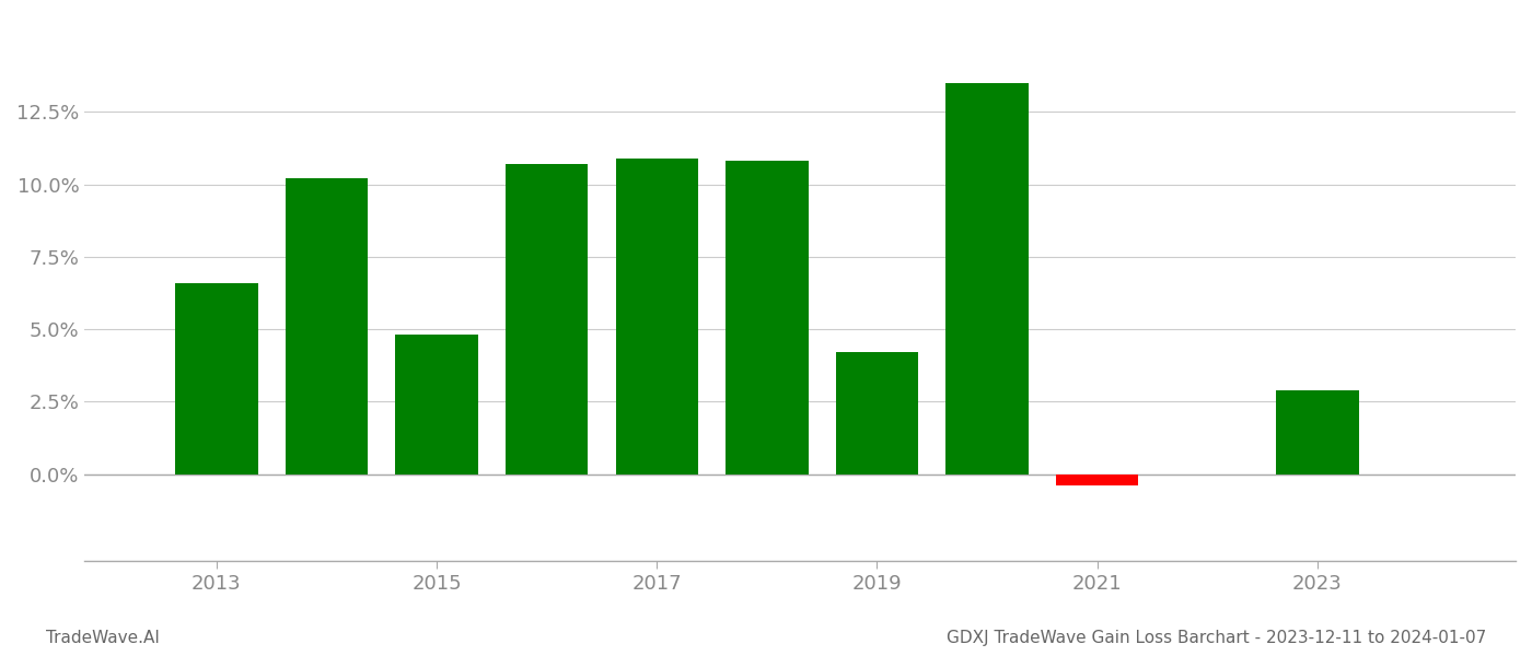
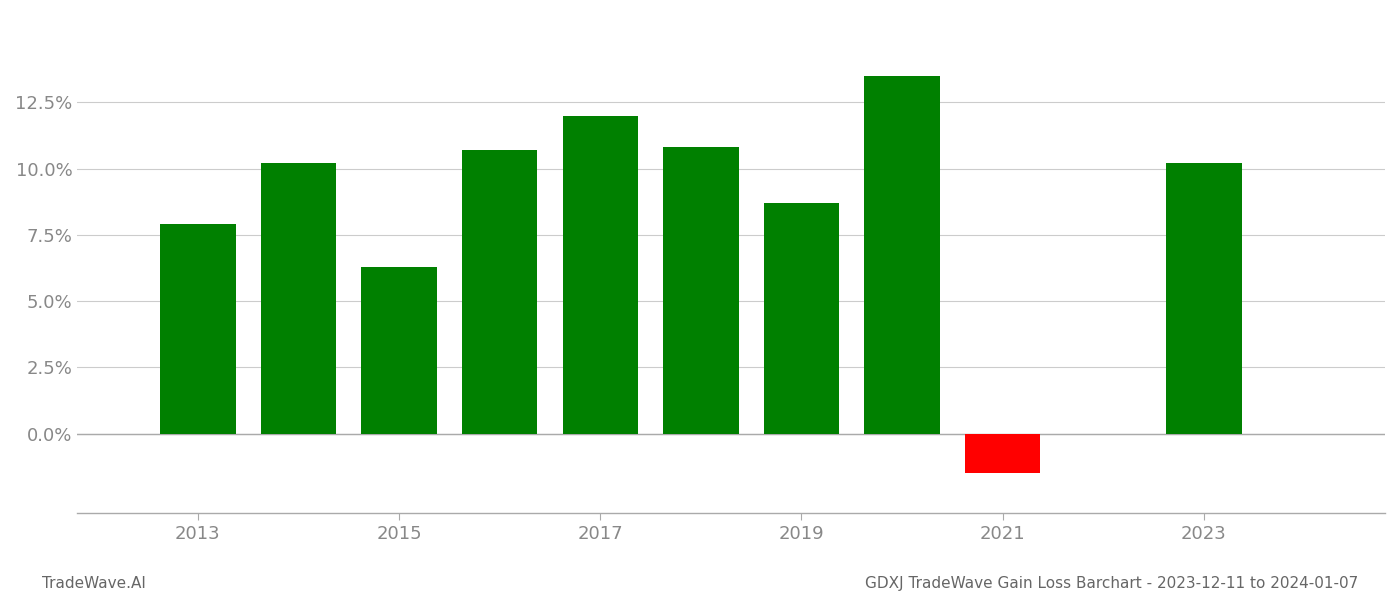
2013: 6.6% -> 7.9%
2015: 4.8% -> 6.3%
2017: 10.9% -> 12.0%
2019: 4.2% -> 8.7%
2021: -0.4% -> -1.5%
2023: 2.9% -> 10.2%
